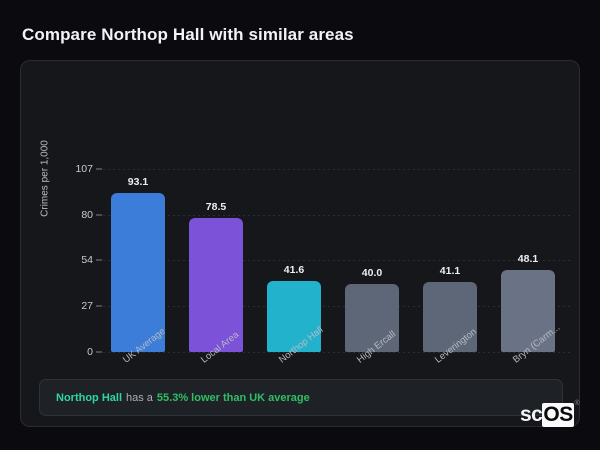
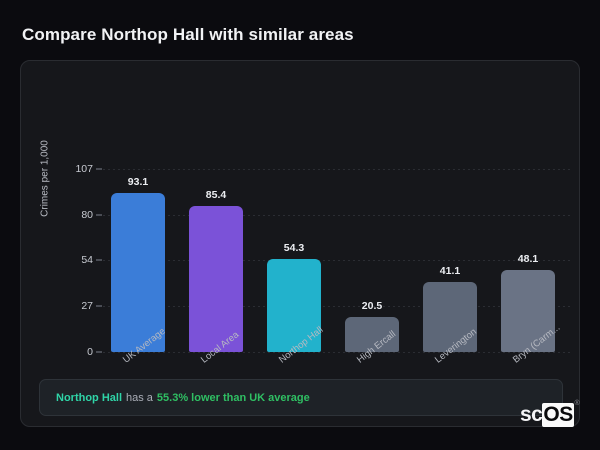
Local Area: 78.5 -> 85.4
Northop Hall: 41.6 -> 54.3
High Ercall: 40.0 -> 20.5
